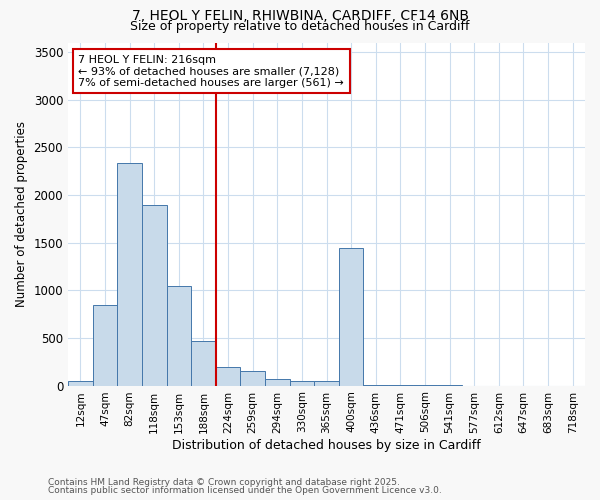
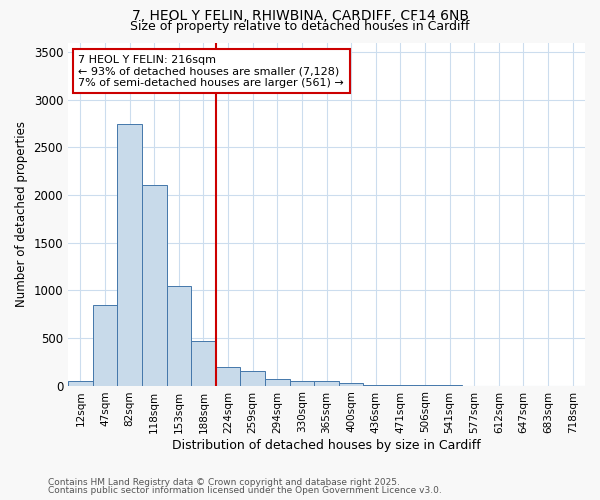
82sqm: 2340 -> 2750
118sqm: 1900 -> 2100
400sqm: 1440 -> 30
